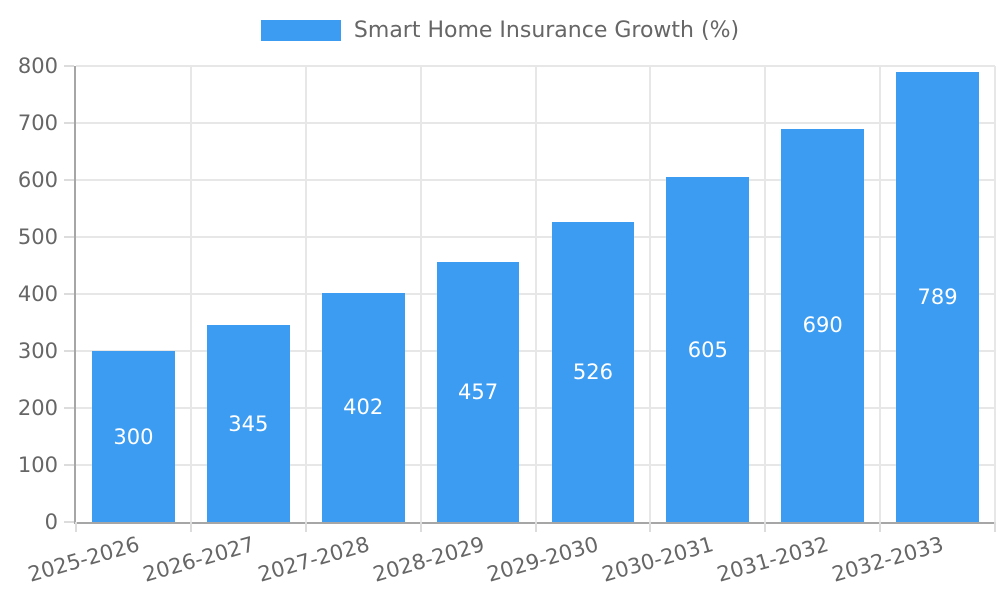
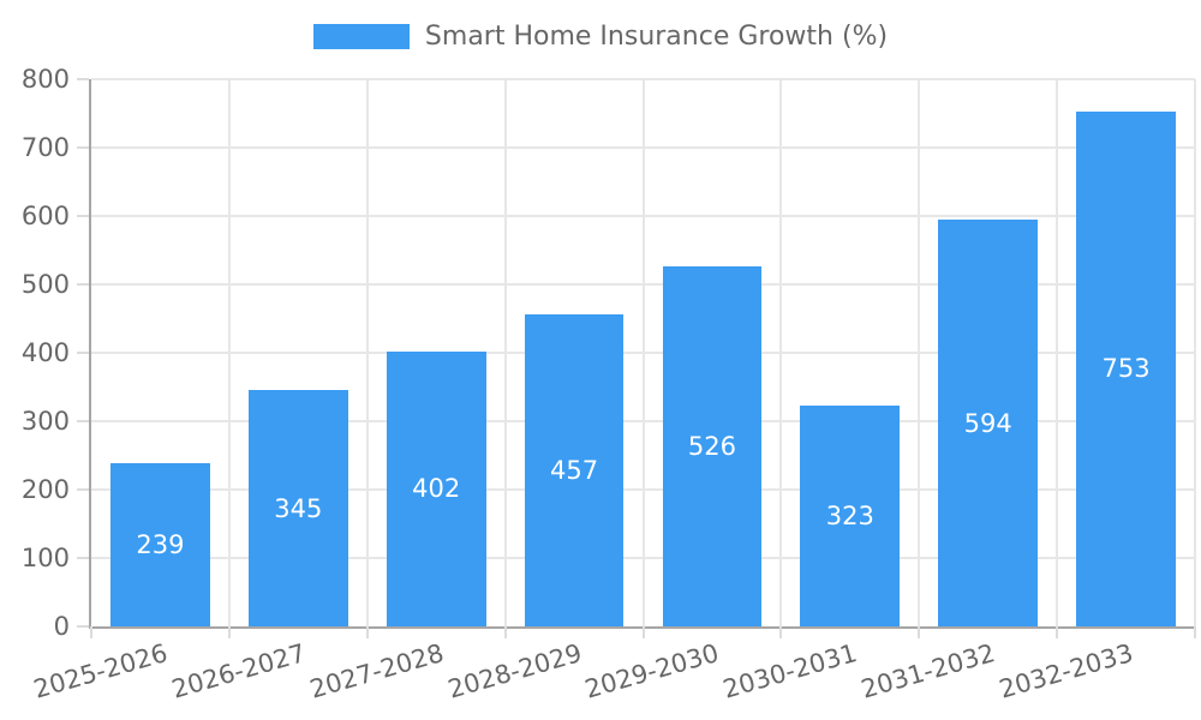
2025-2026: 300 -> 239
2030-2031: 605 -> 323
2031-2032: 690 -> 594
2032-2033: 789 -> 753
